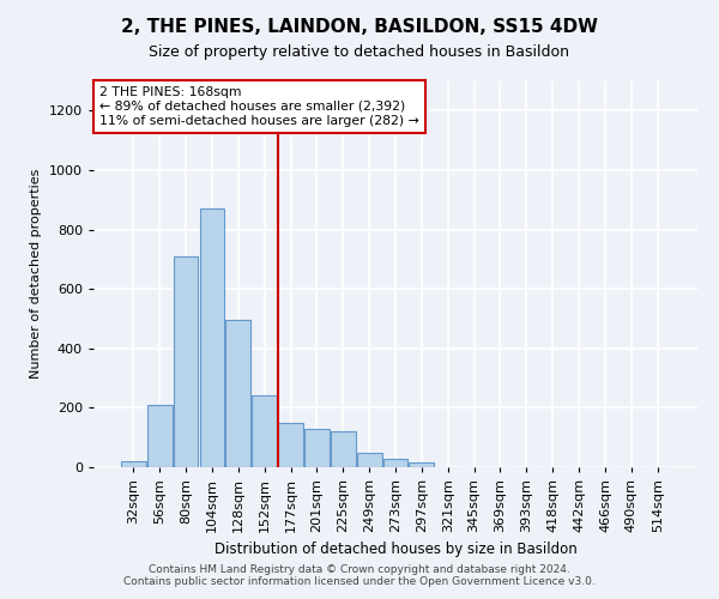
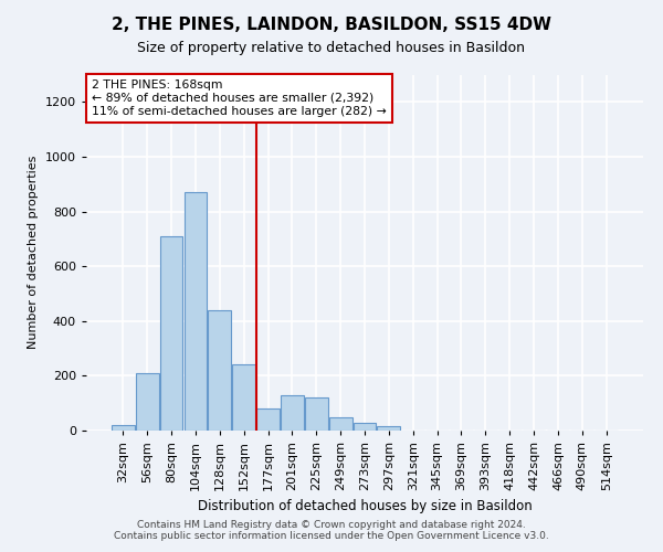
128sqm: 495 -> 440
177sqm: 150 -> 80
